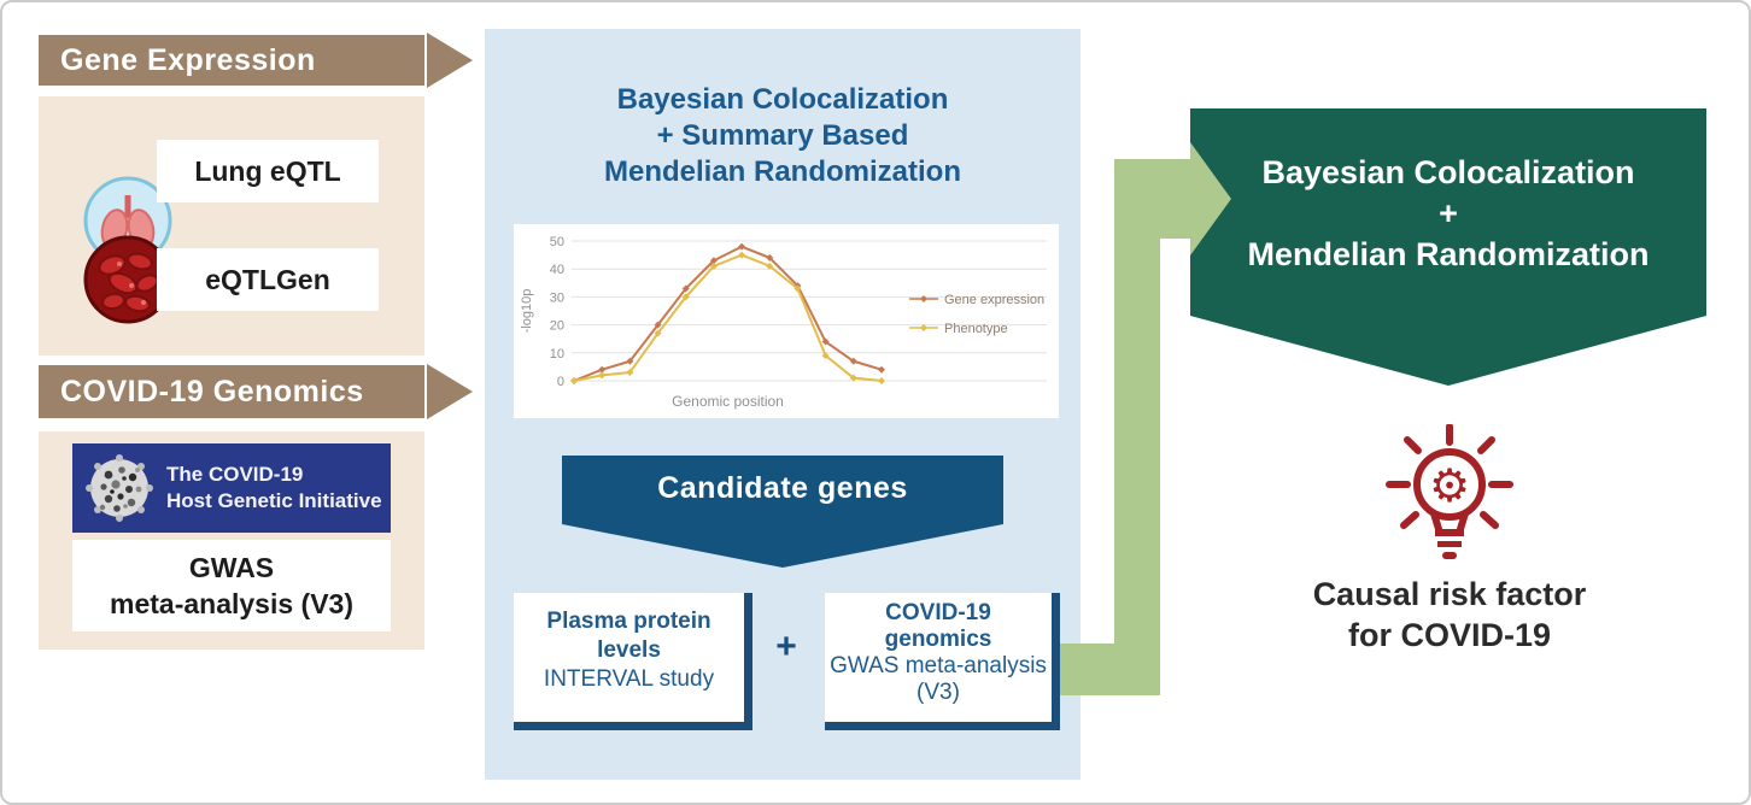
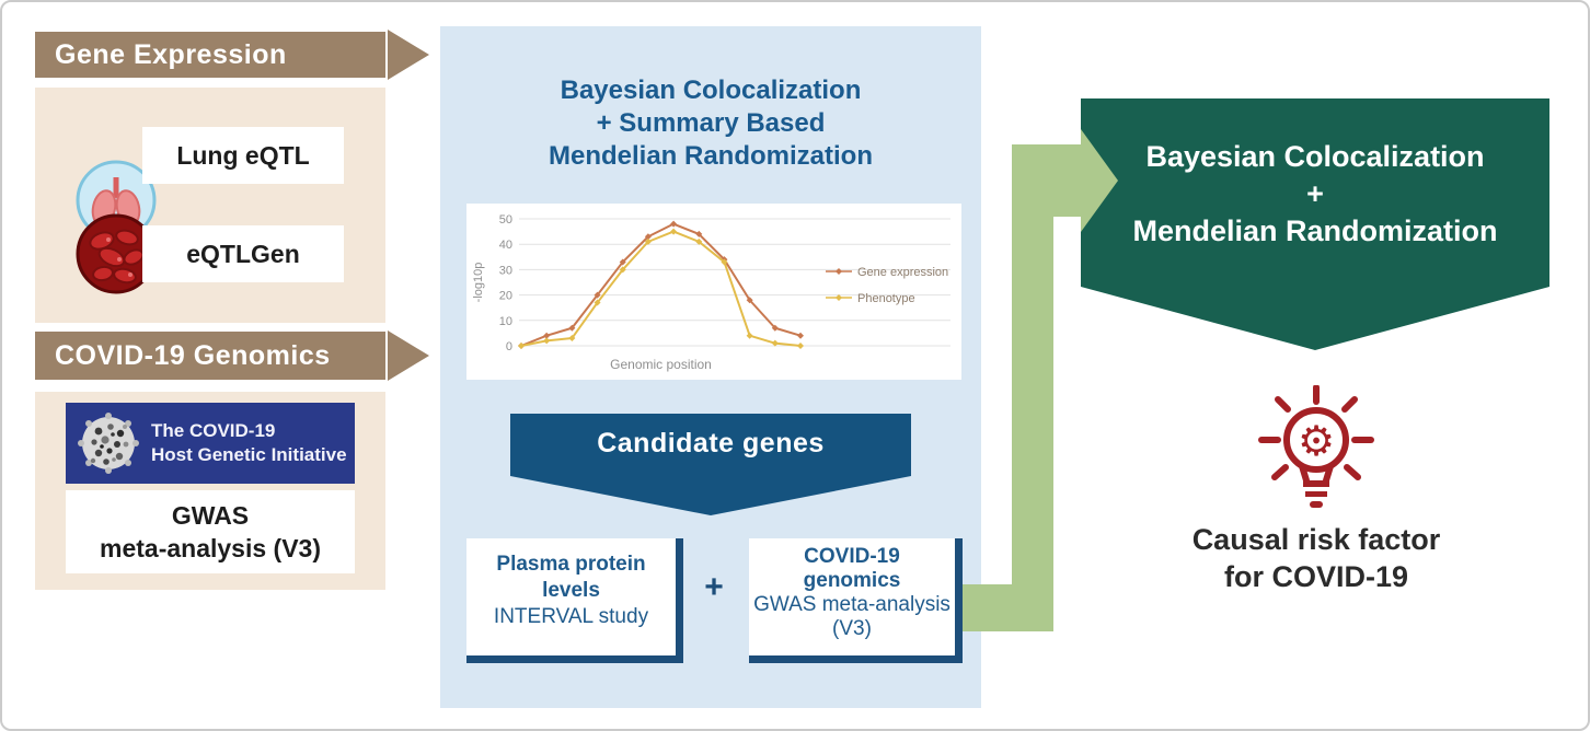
Gene expression/10: 14 -> 18
Phenotype/10: 9 -> 4
